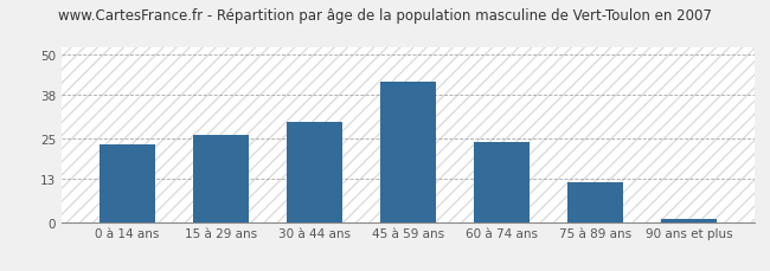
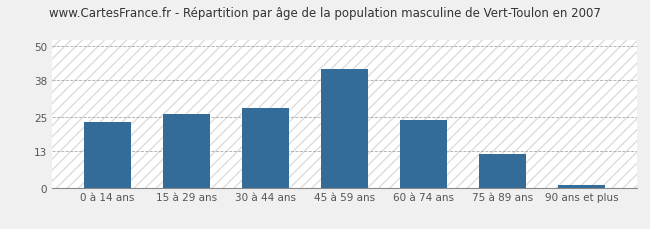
30 à 44 ans: 30 -> 28
